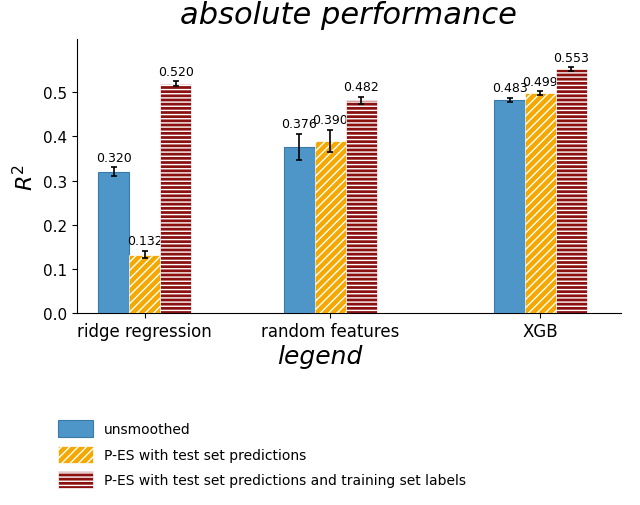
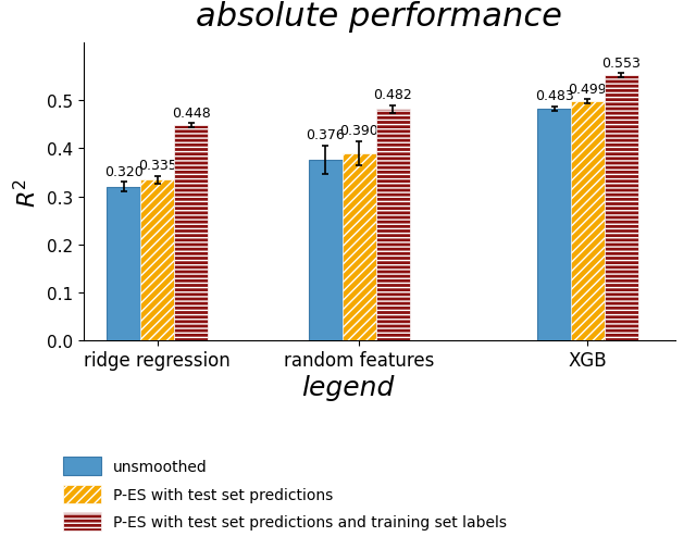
P-ES with test set predictions/ridge regression: 0.132 -> 0.335
P-ES with test set predictions and training set labels/ridge regression: 0.520 -> 0.448
